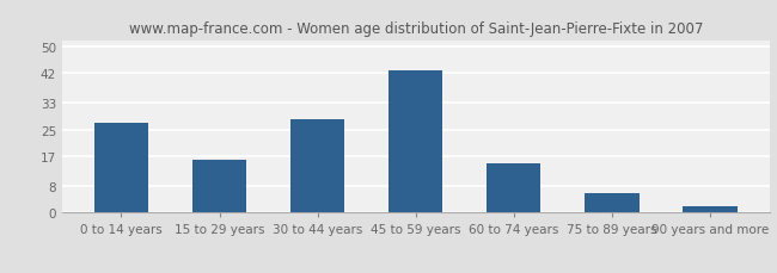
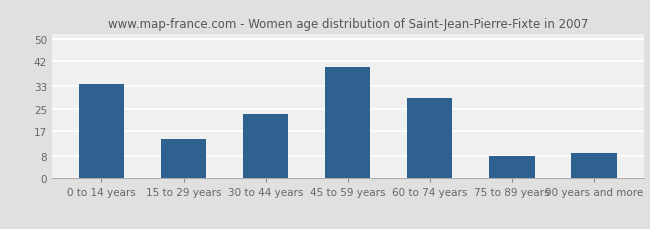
0 to 14 years: 27 -> 34
15 to 29 years: 16 -> 14
30 to 44 years: 28 -> 23
45 to 59 years: 43 -> 40
60 to 74 years: 15 -> 29
75 to 89 years: 6 -> 8
90 years and more: 2 -> 9
